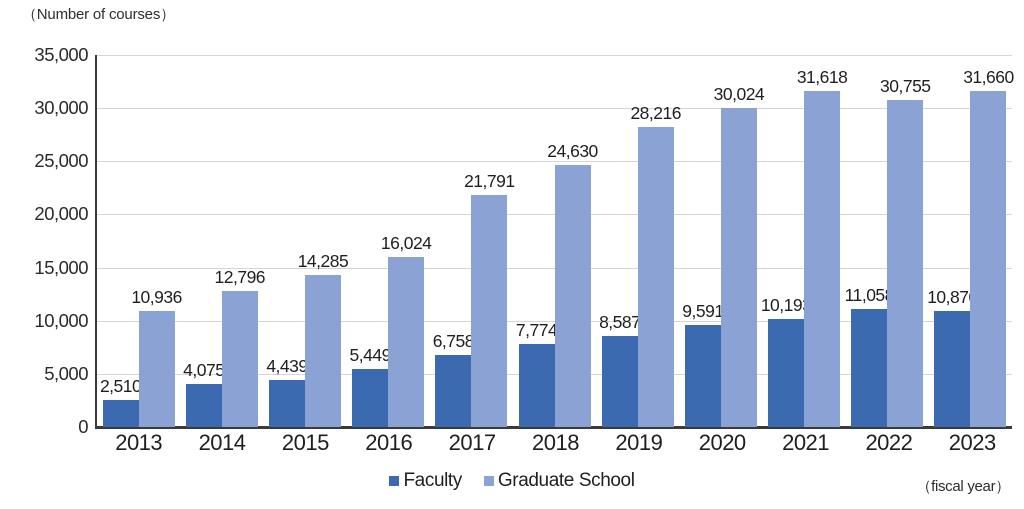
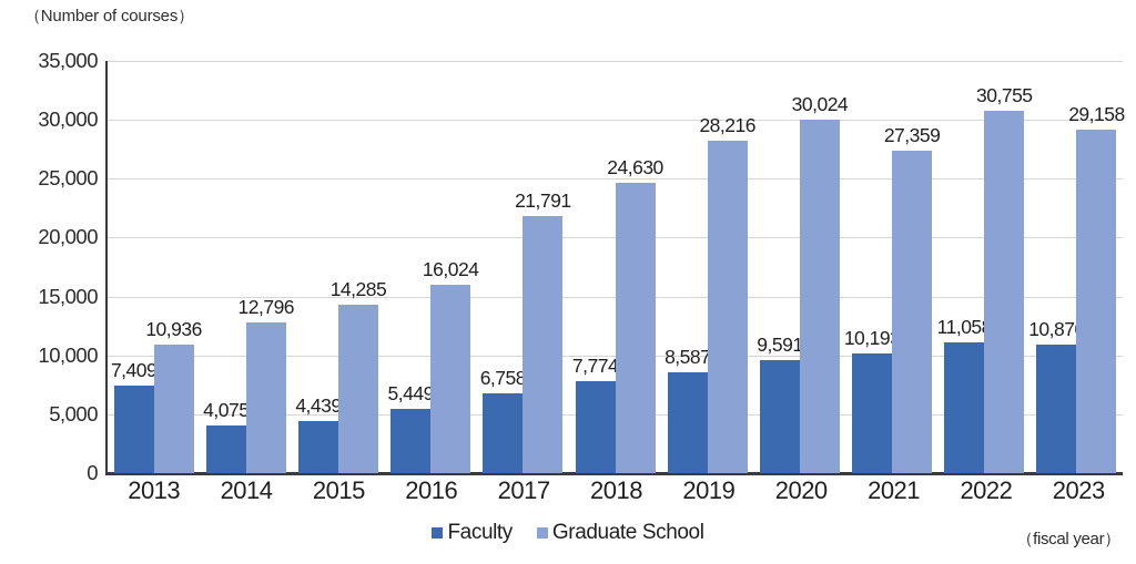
Faculty/2013: 2,510 -> 7,409
Graduate School/2021: 31,618 -> 27,359
Graduate School/2023: 31,660 -> 29,158
